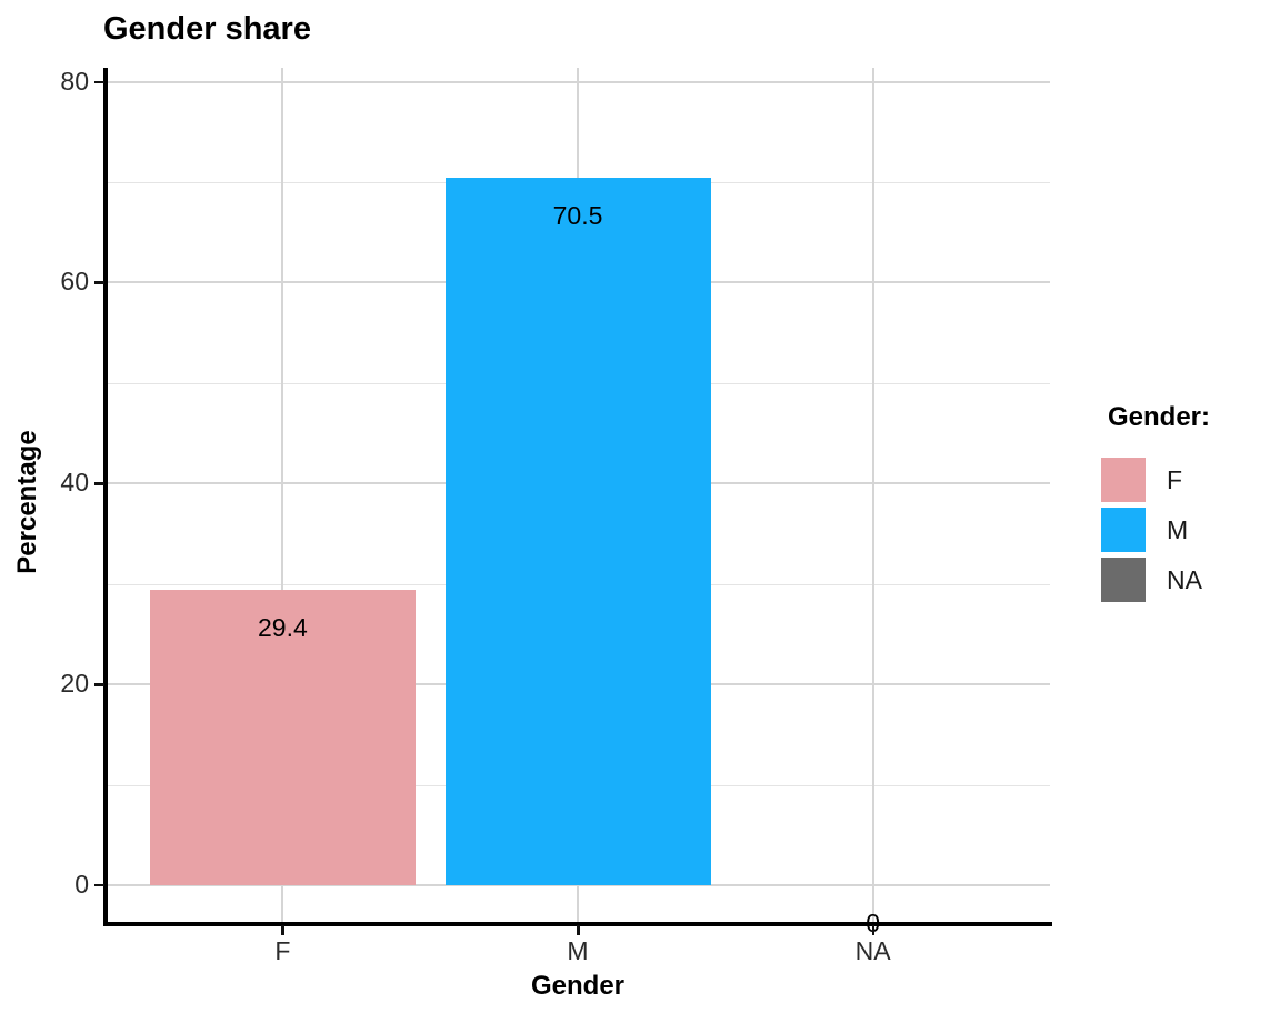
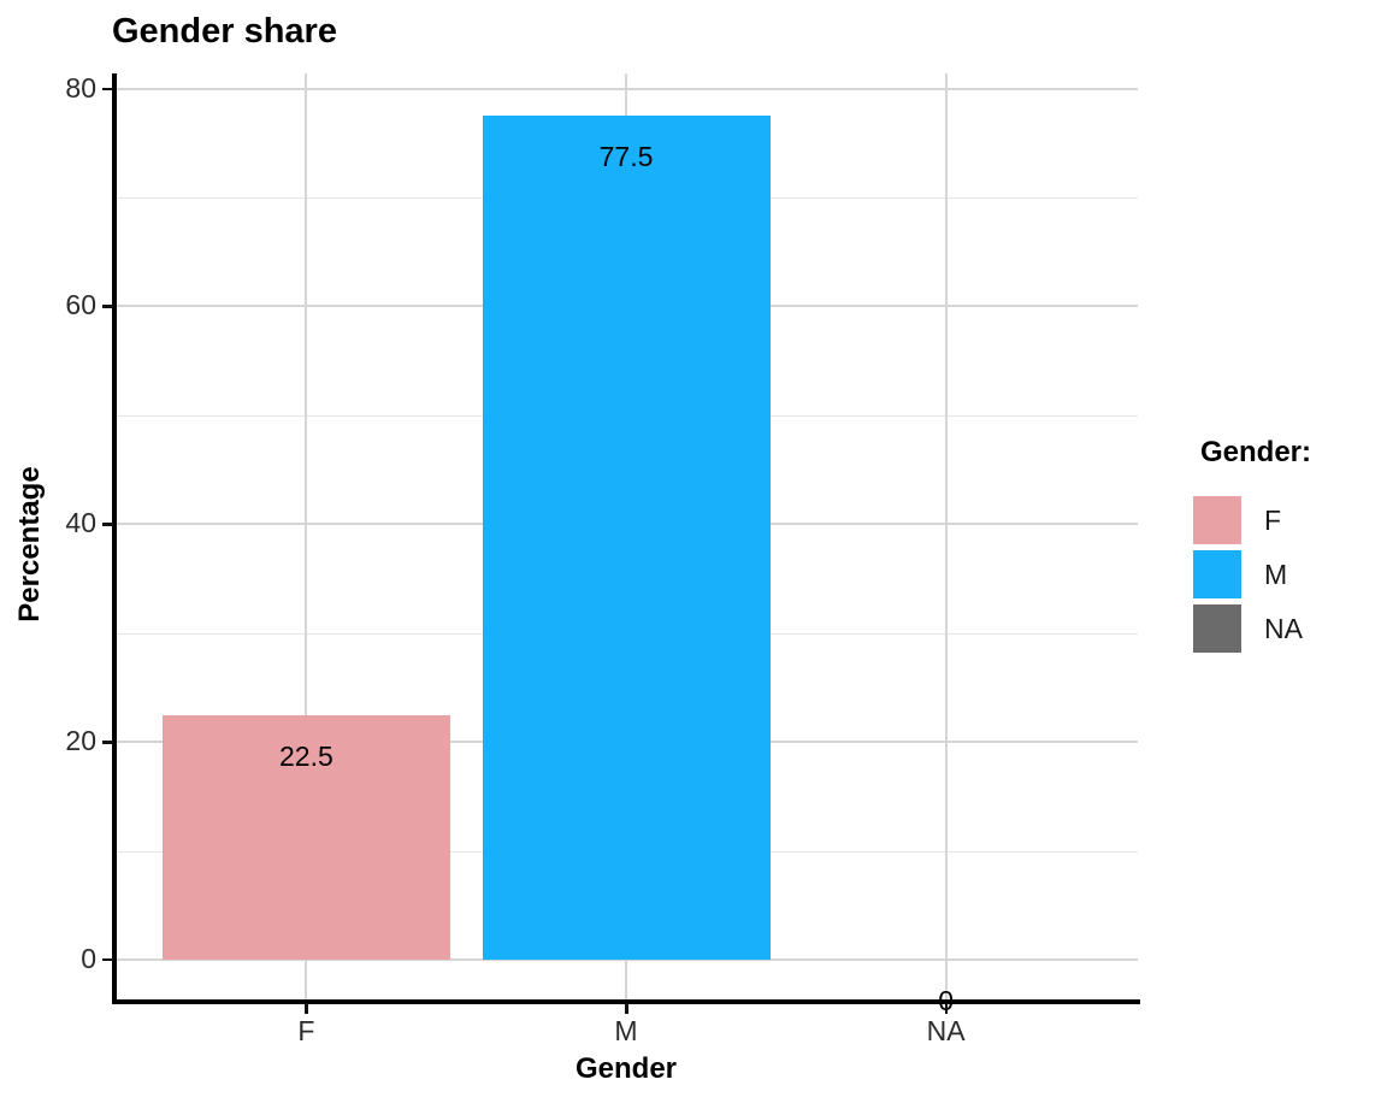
F: 29.4 -> 22.5
M: 70.5 -> 77.5
